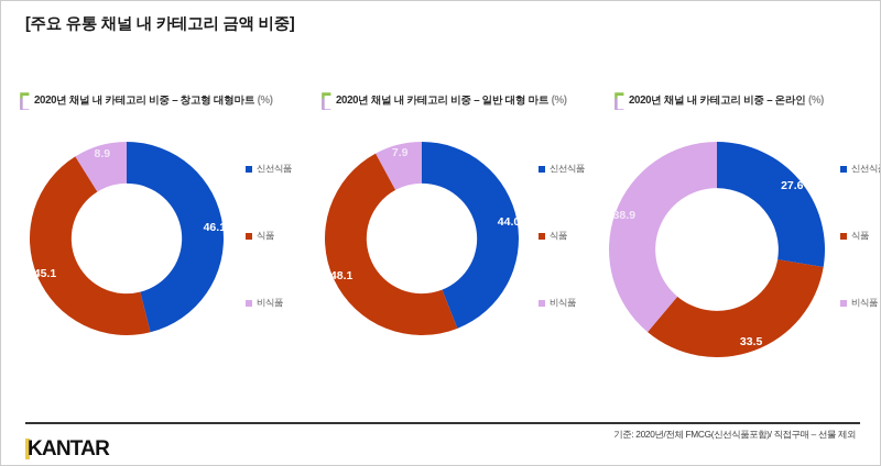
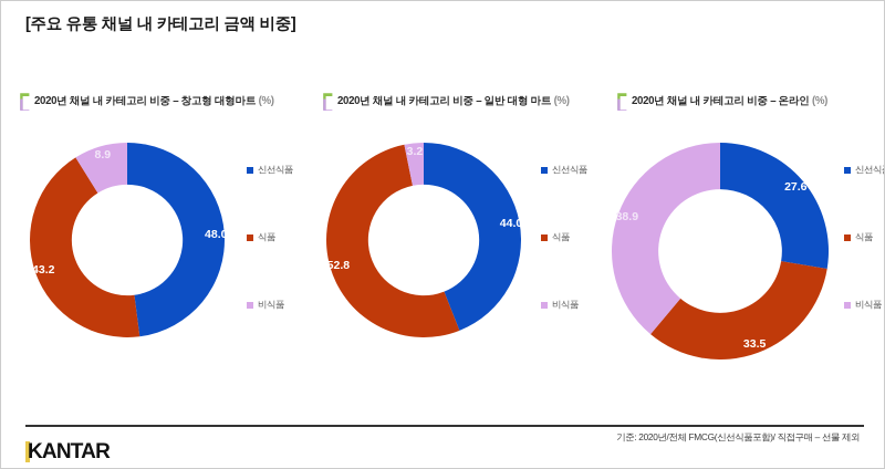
2020년 채널 내 카테고리 비중 – 창고형 대형마트 (%)/신선식품: 46.1 -> 48.0
2020년 채널 내 카테고리 비중 – 창고형 대형마트 (%)/식품: 45.1 -> 43.2
2020년 채널 내 카테고리 비중 – 일반 대형 마트 (%)/식품: 48.1 -> 52.8
2020년 채널 내 카테고리 비중 – 일반 대형 마트 (%)/비식품: 7.9 -> 3.2
